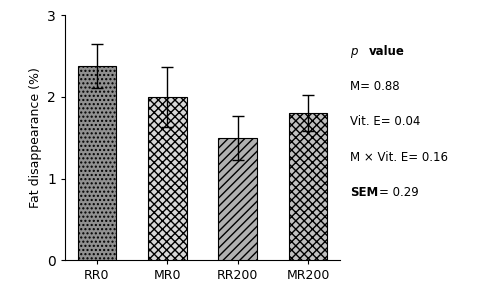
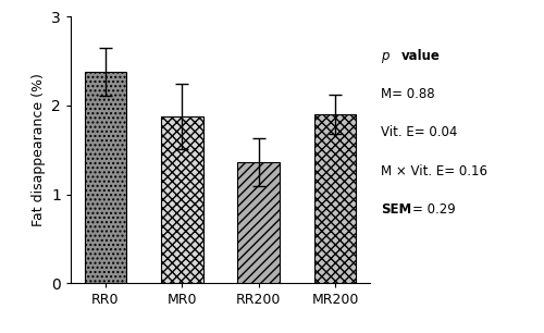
MR0: 2.00 -> 1.88
RR200: 1.50 -> 1.36
MR200: 1.80 -> 1.90
